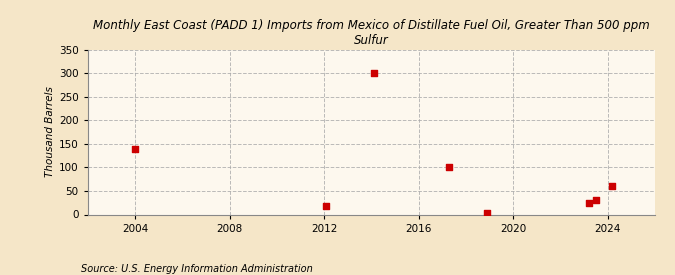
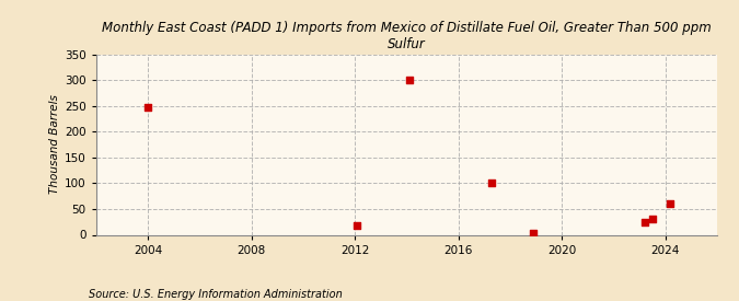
2004: 140 -> 248
